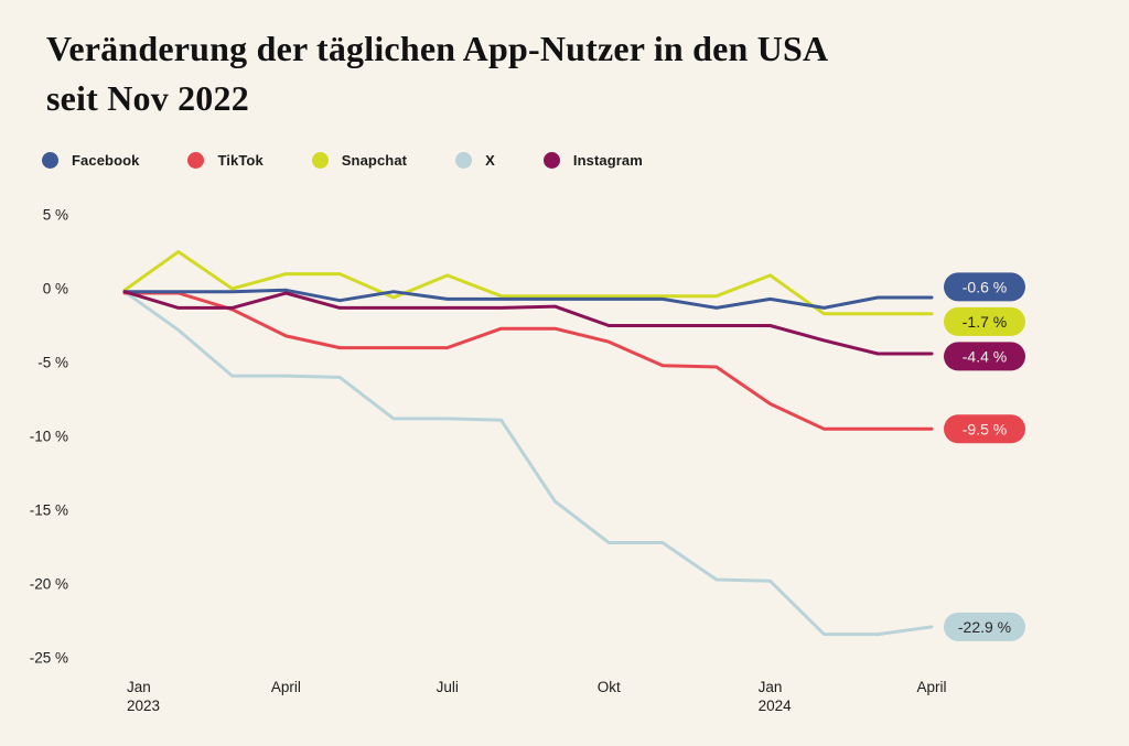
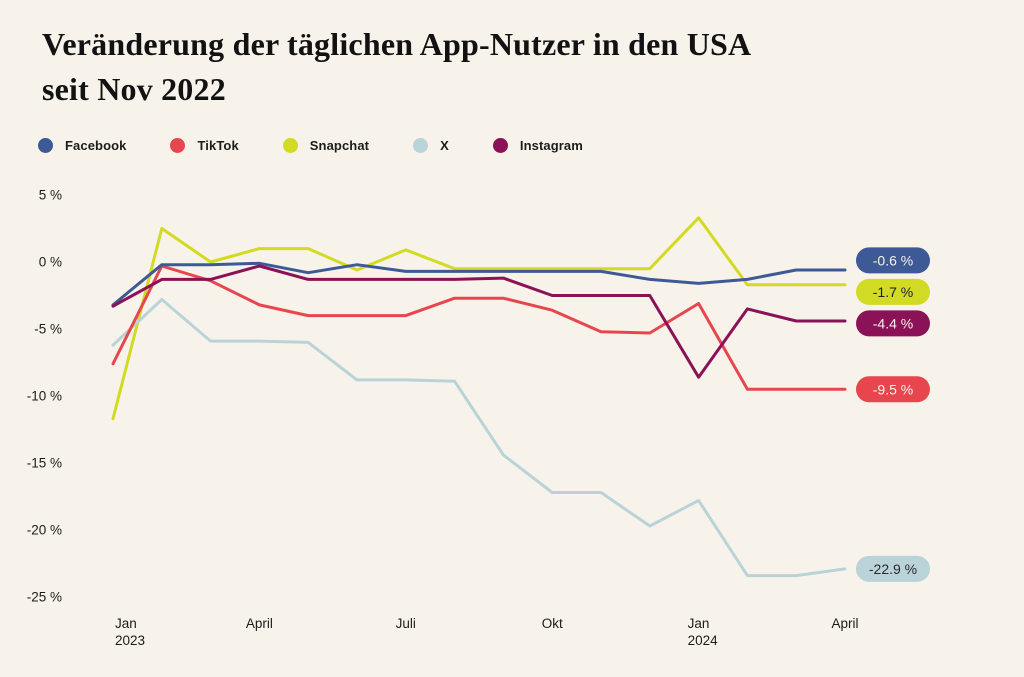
Facebook/Jan 2023: -0.2% -> -3.2%
TikTok/Jan 2023: -0.3% -> -7.6%
Snapchat/Jan 2023: -0.1% -> -11.7%
X/Jan 2023: -0.2% -> -6.2%
Instagram/Jan 2023: -0.2% -> -3.3%
Facebook/Jan 2024: -0.7% -> -1.6%
TikTok/Jan 2024: -7.8% -> -3.1%
Snapchat/Jan 2024: 0.9% -> 3.3%
X/Jan 2024: -19.8% -> -17.8%
Instagram/Jan 2024: -2.5% -> -8.6%
